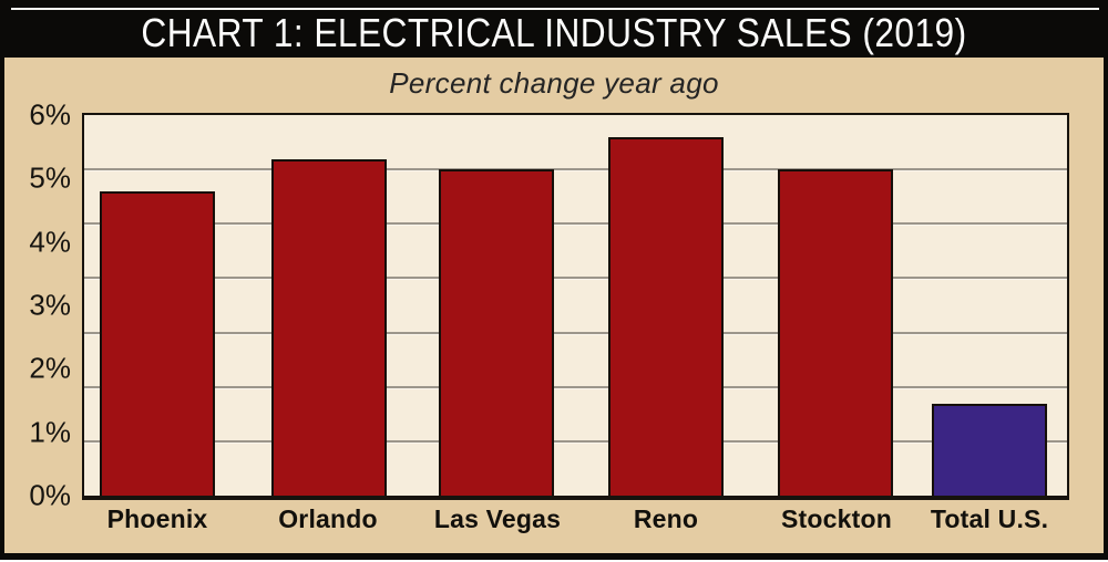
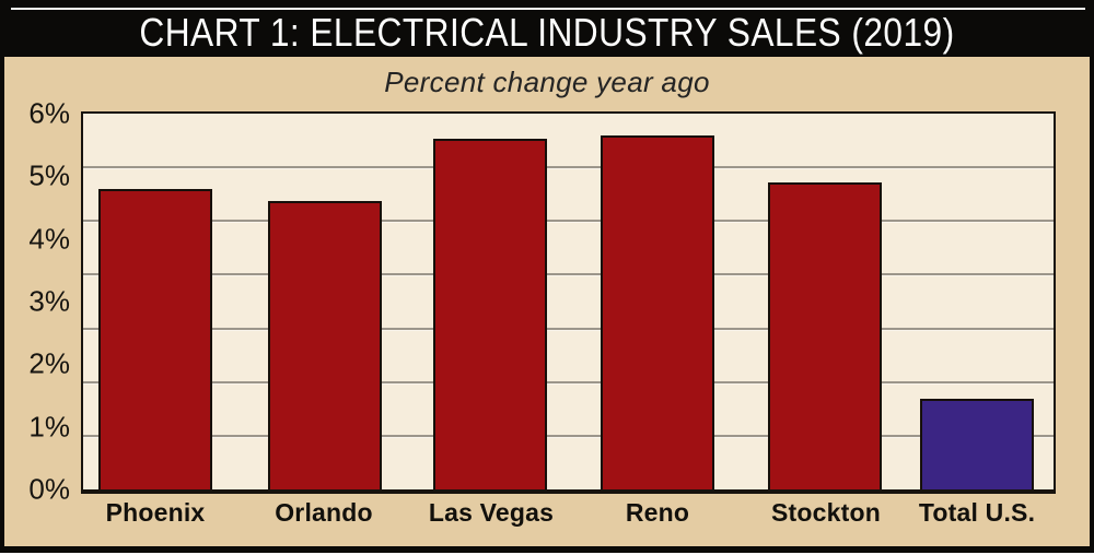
Orlando: 5.3% -> 4.6%
Las Vegas: 5.2% -> 5.6%
Stockton: 5.2% -> 4.9%
